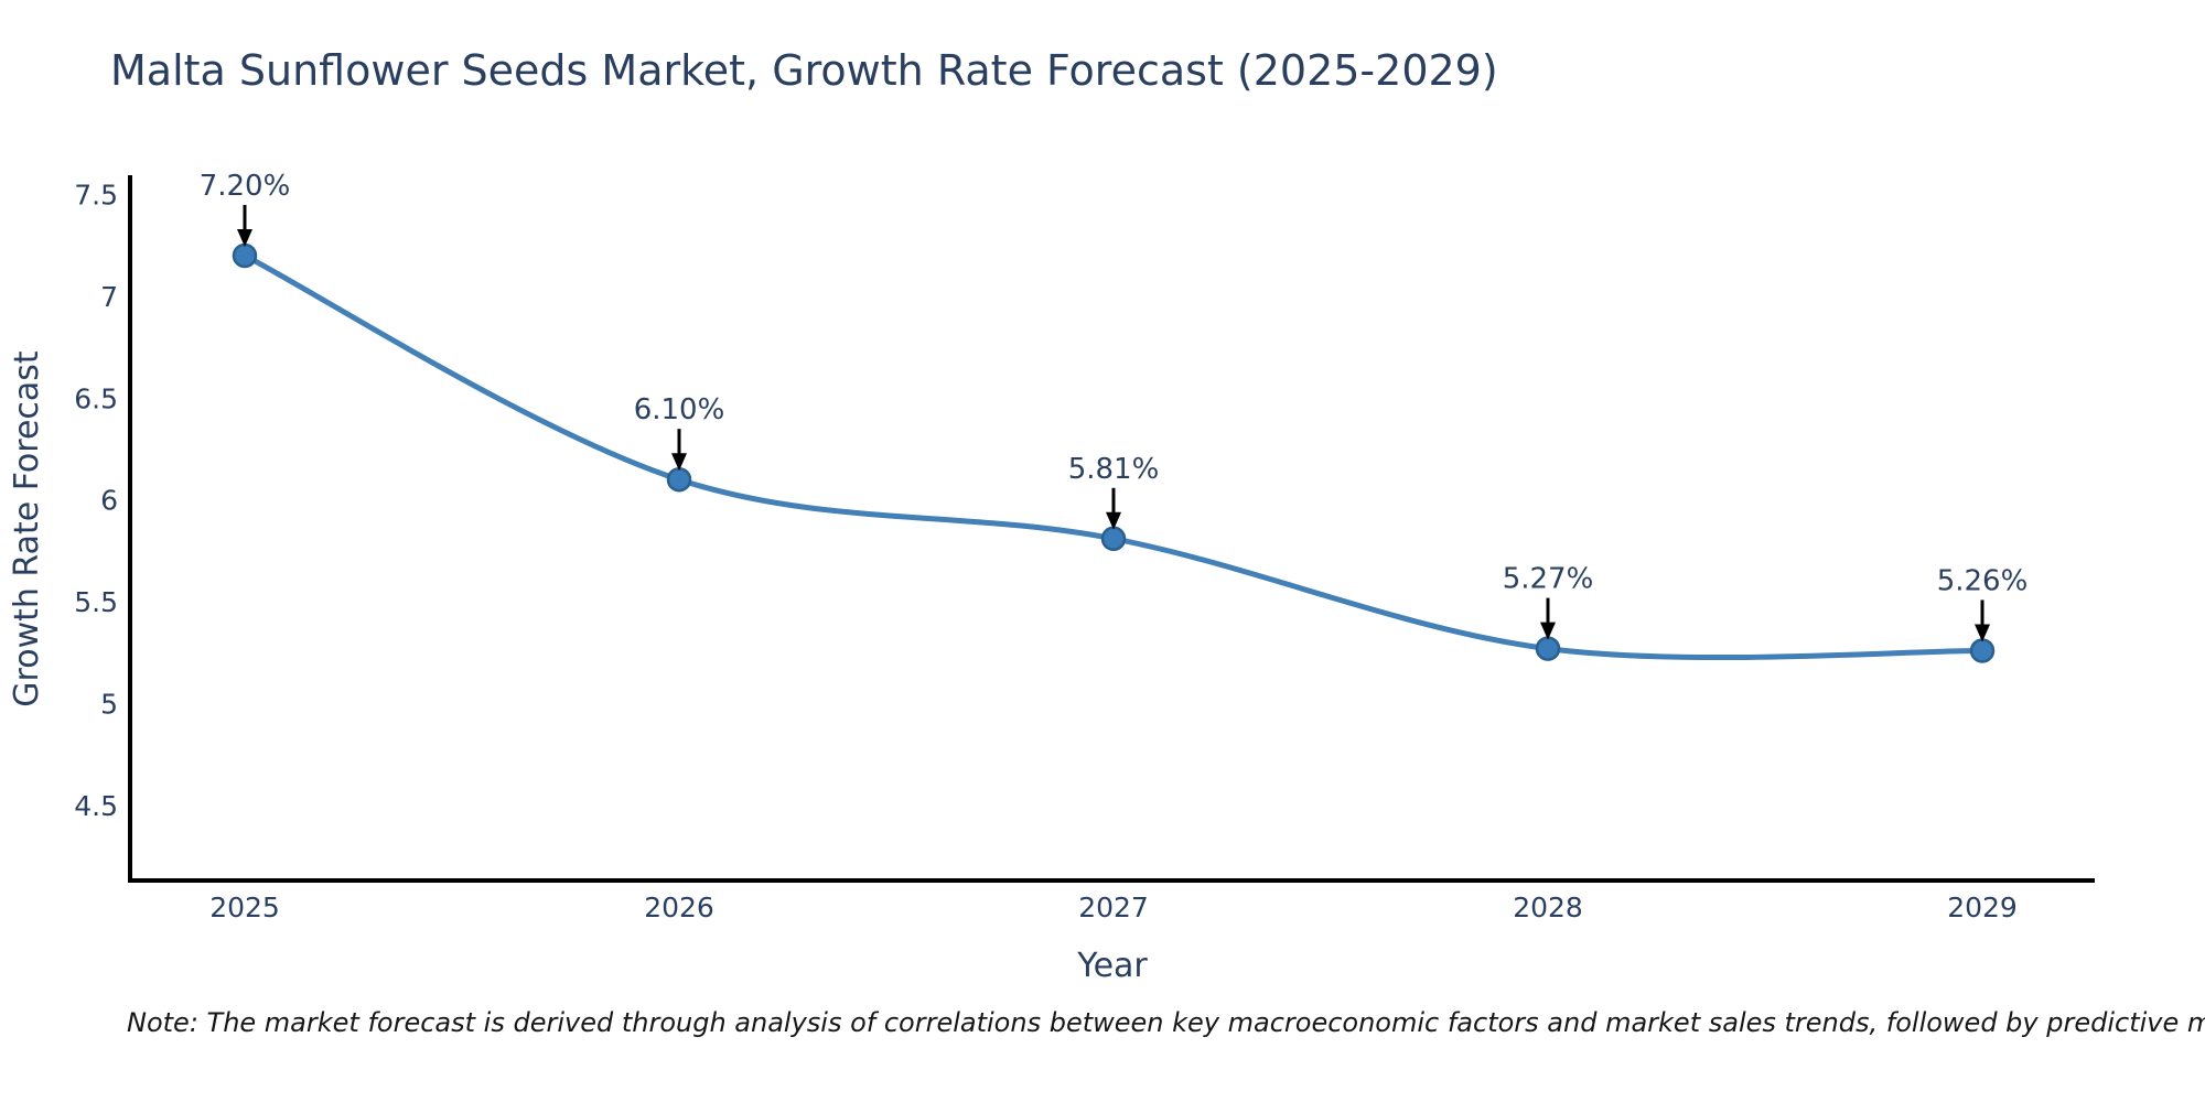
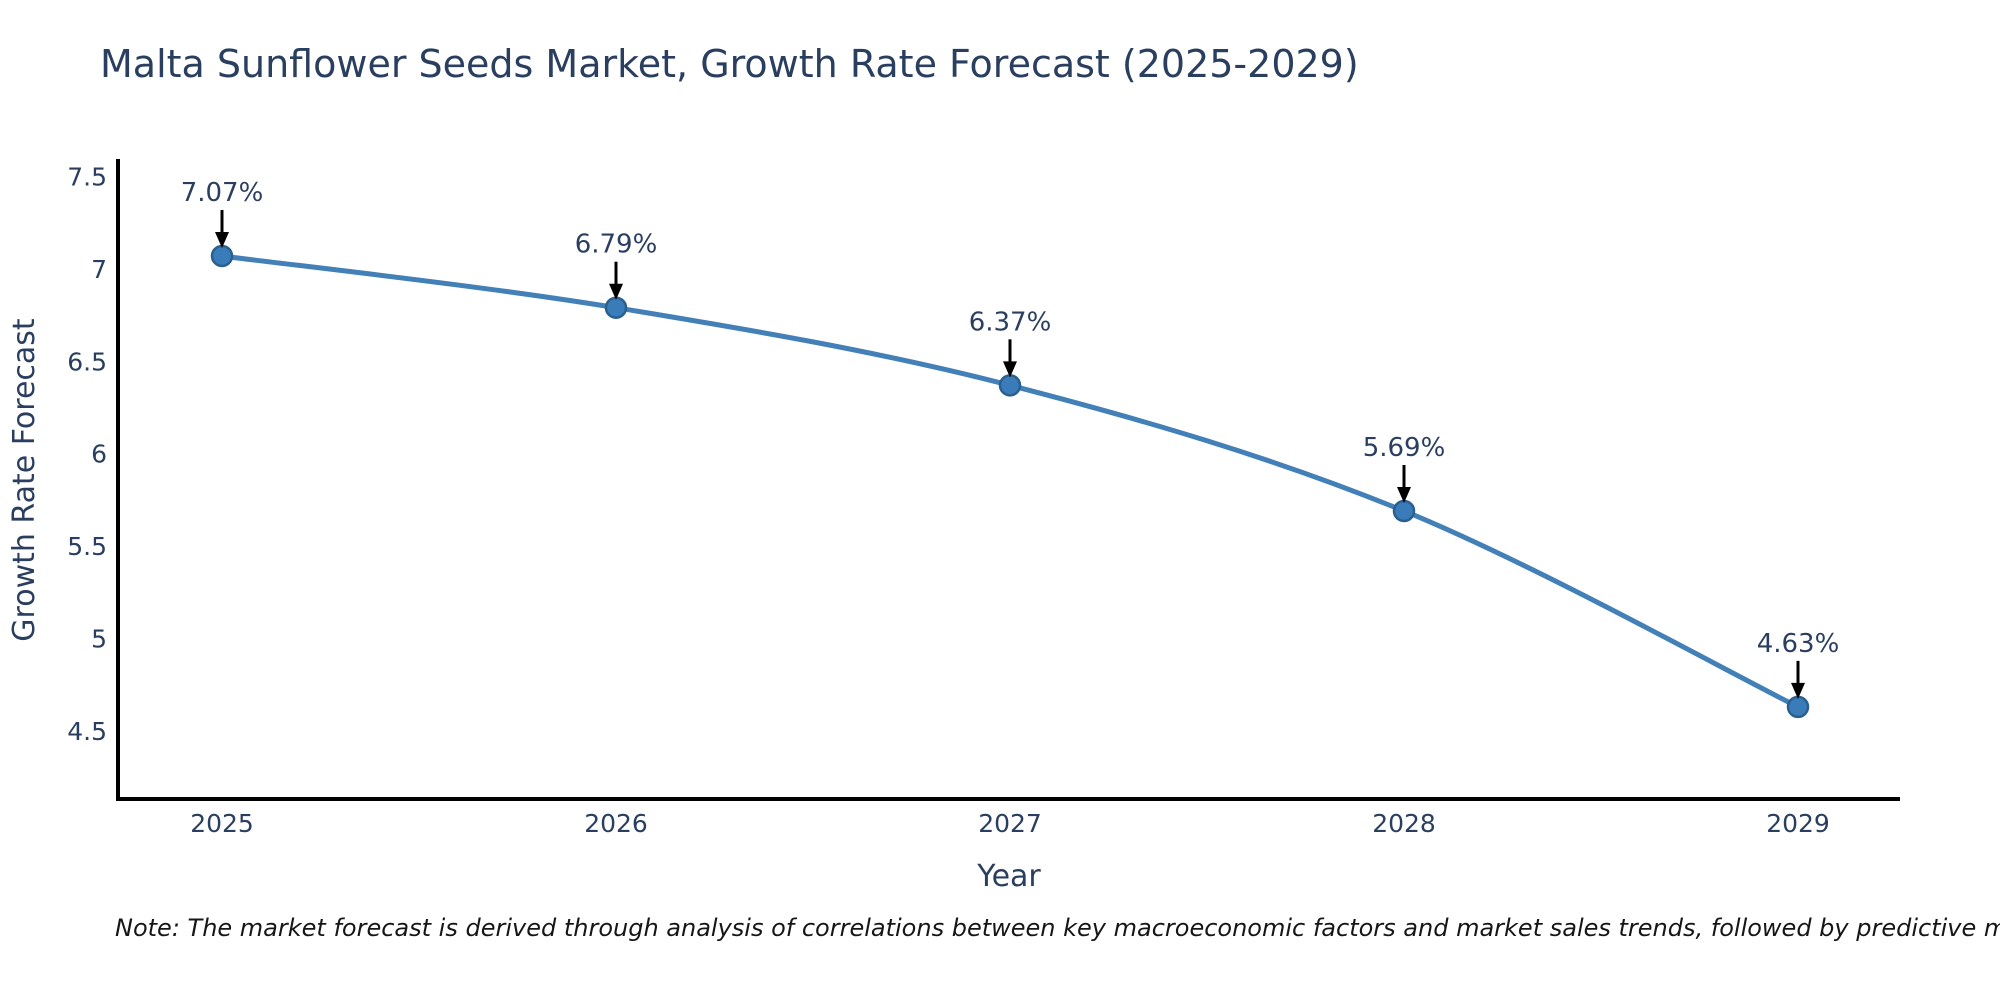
2025: 7.20% -> 7.07%
2026: 6.10% -> 6.79%
2027: 5.81% -> 6.37%
2028: 5.27% -> 5.69%
2029: 5.26% -> 4.63%
